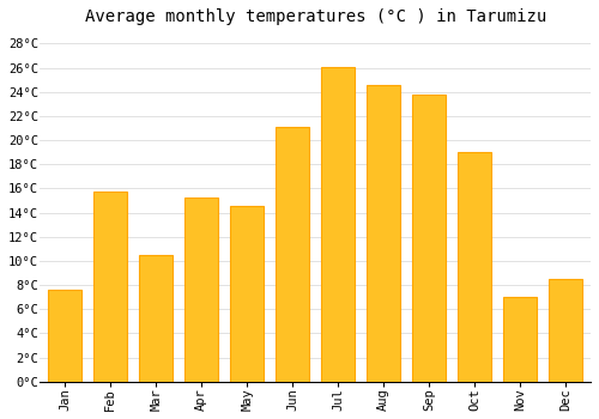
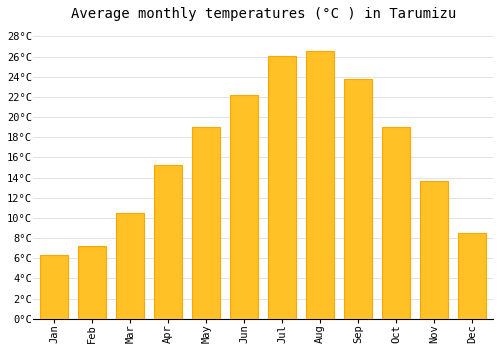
Jan: 7.6°C -> 6.3°C
Feb: 15.7°C -> 7.2°C
May: 14.6°C -> 19.0°C
Jun: 21.1°C -> 22.2°C
Aug: 24.6°C -> 26.5°C
Nov: 7.0°C -> 13.7°C
